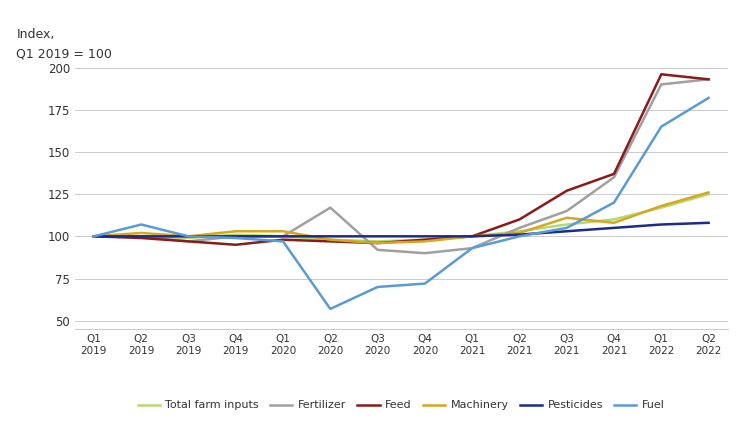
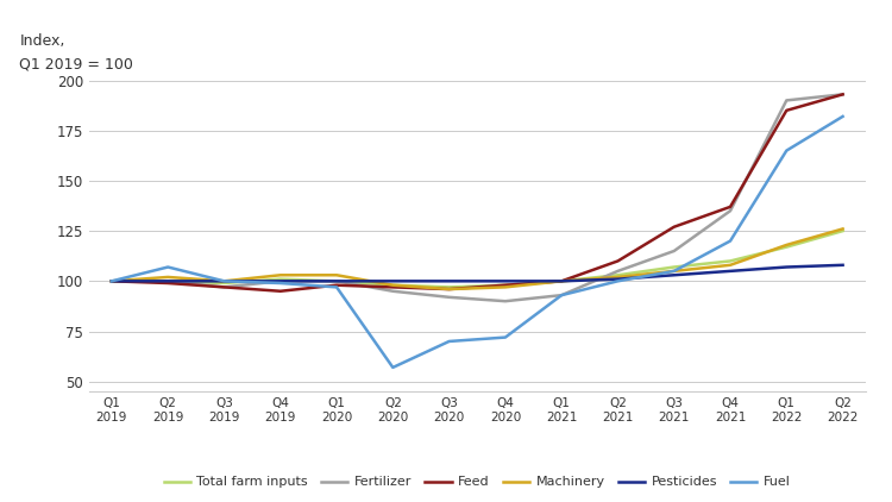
Fertilizer/Q2 2020: 117 -> 95
Machinery/Q3 2021: 111 -> 105
Feed/Q1 2022: 196 -> 185
